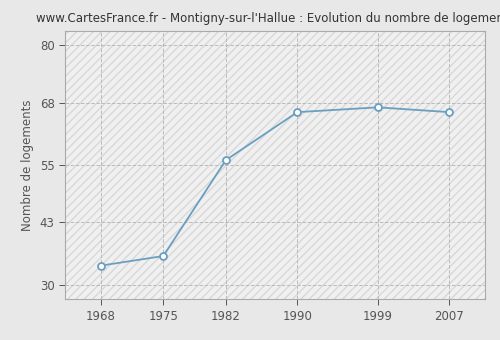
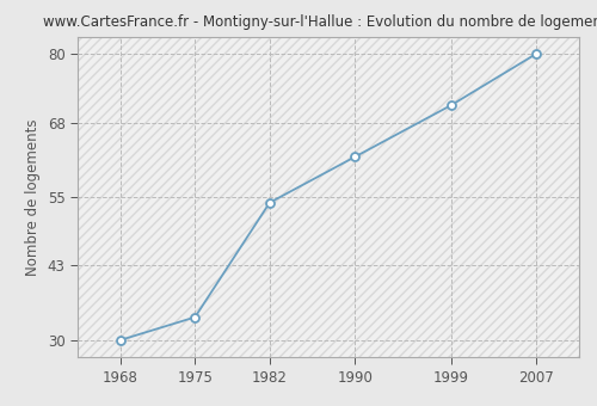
1968: 34 -> 30
1975: 36 -> 34
1982: 56 -> 54
1990: 66 -> 62
1999: 67 -> 71
2007: 66 -> 80
